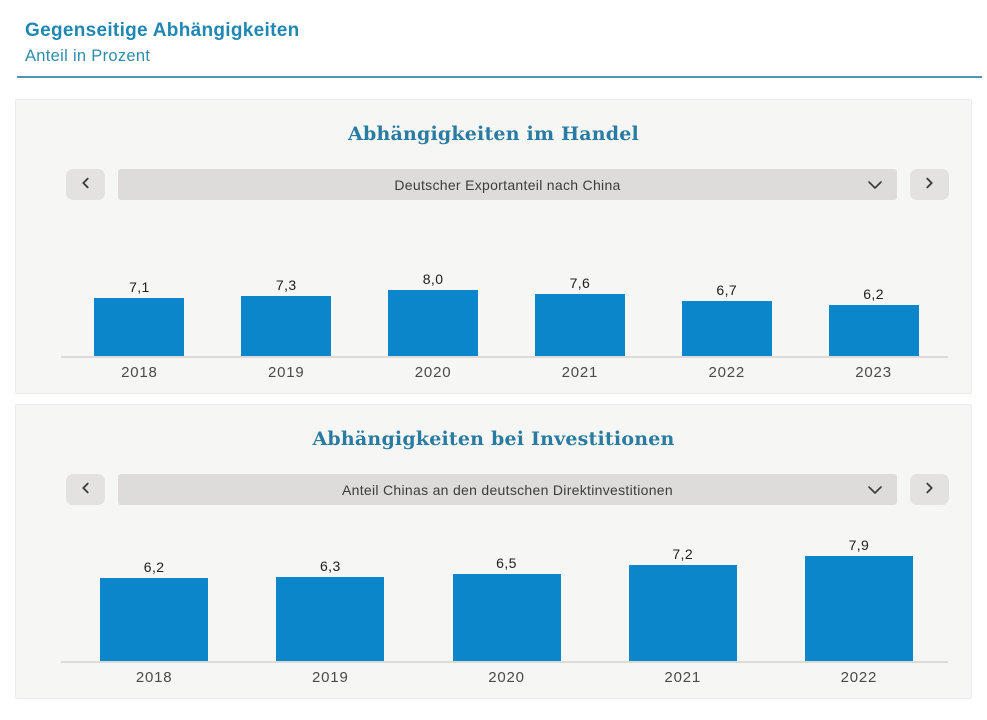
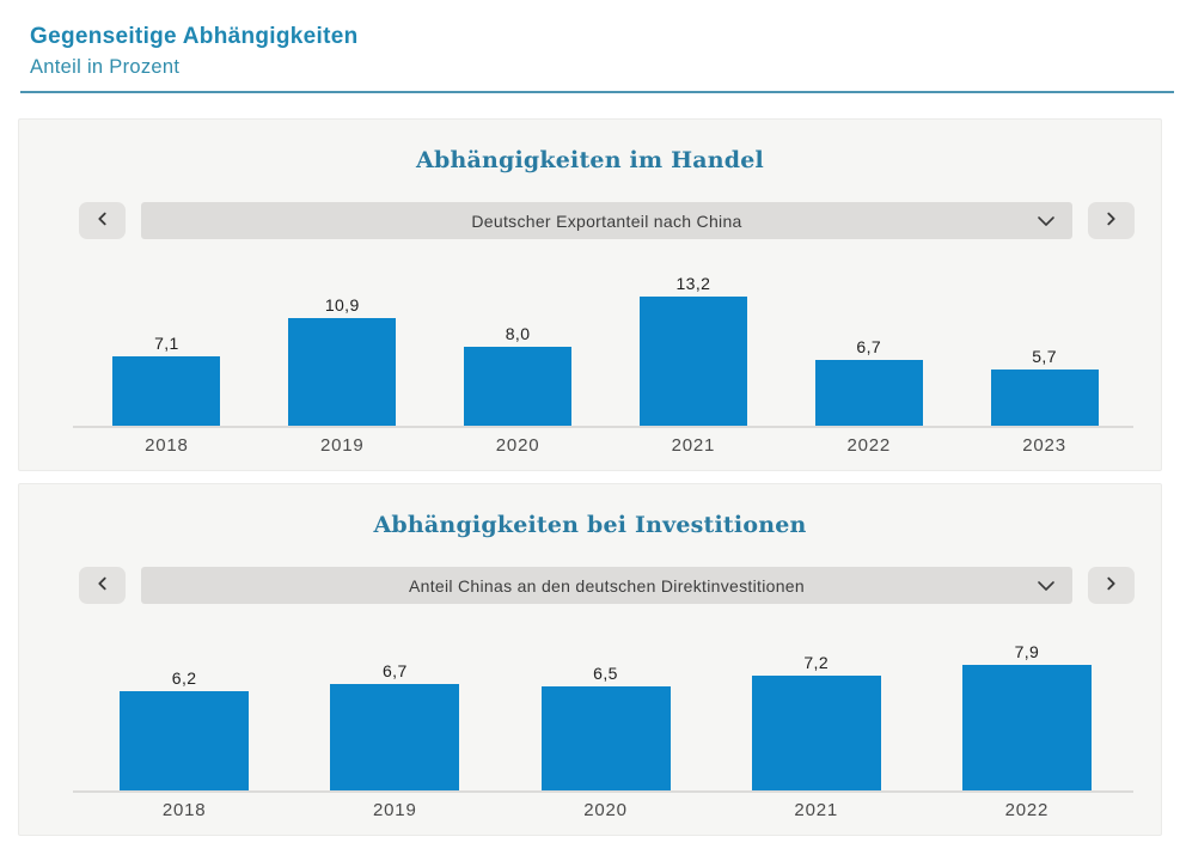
Abhängigkeiten im Handel/2019: 7,3 -> 10,9
Abhängigkeiten im Handel/2021: 7,6 -> 13,2
Abhängigkeiten im Handel/2023: 6,2 -> 5,7
Abhängigkeiten bei Investitionen/2019: 6,3 -> 6,7
